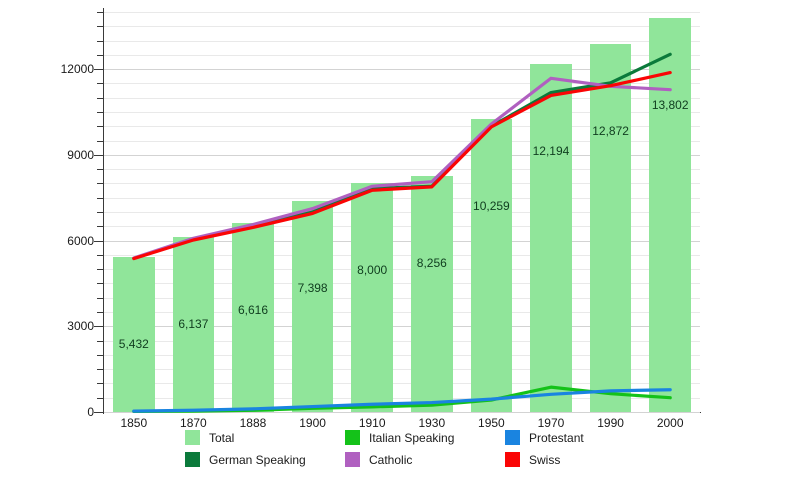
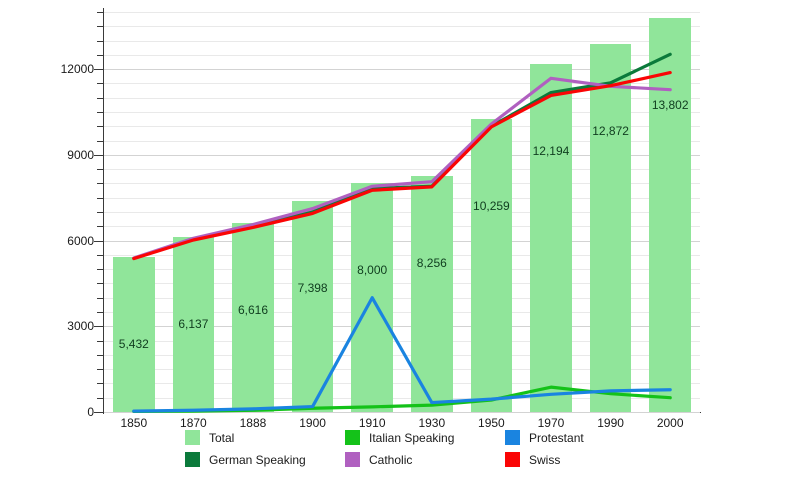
Protestant/1910: 300 -> 4000
